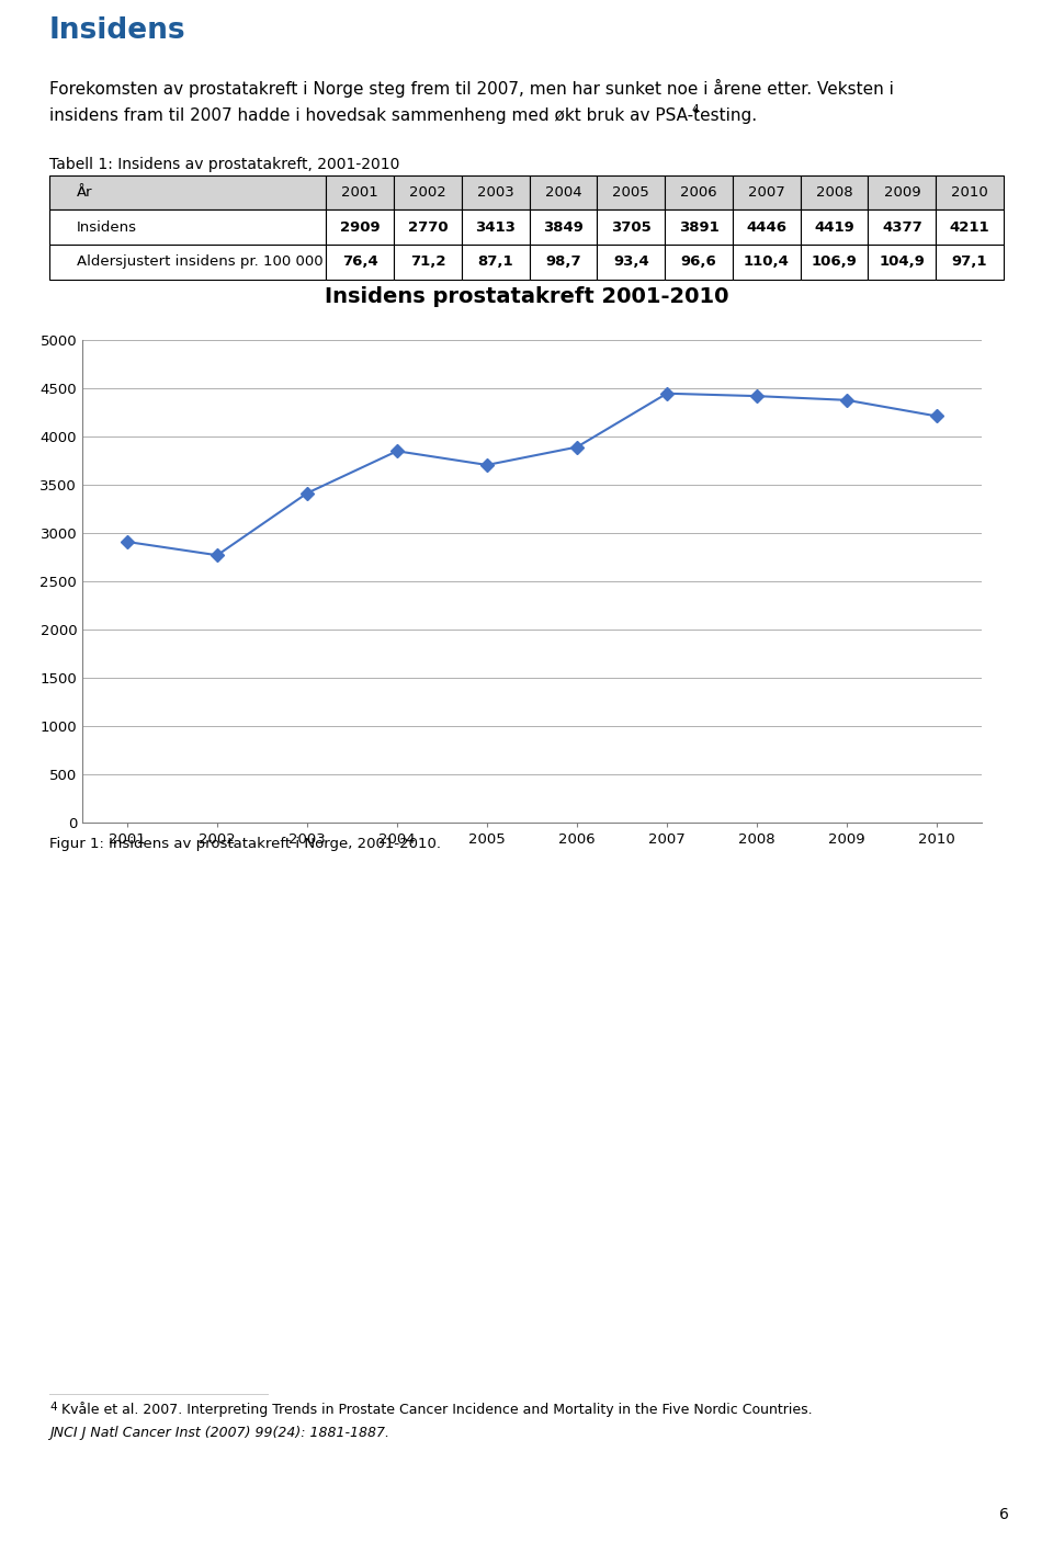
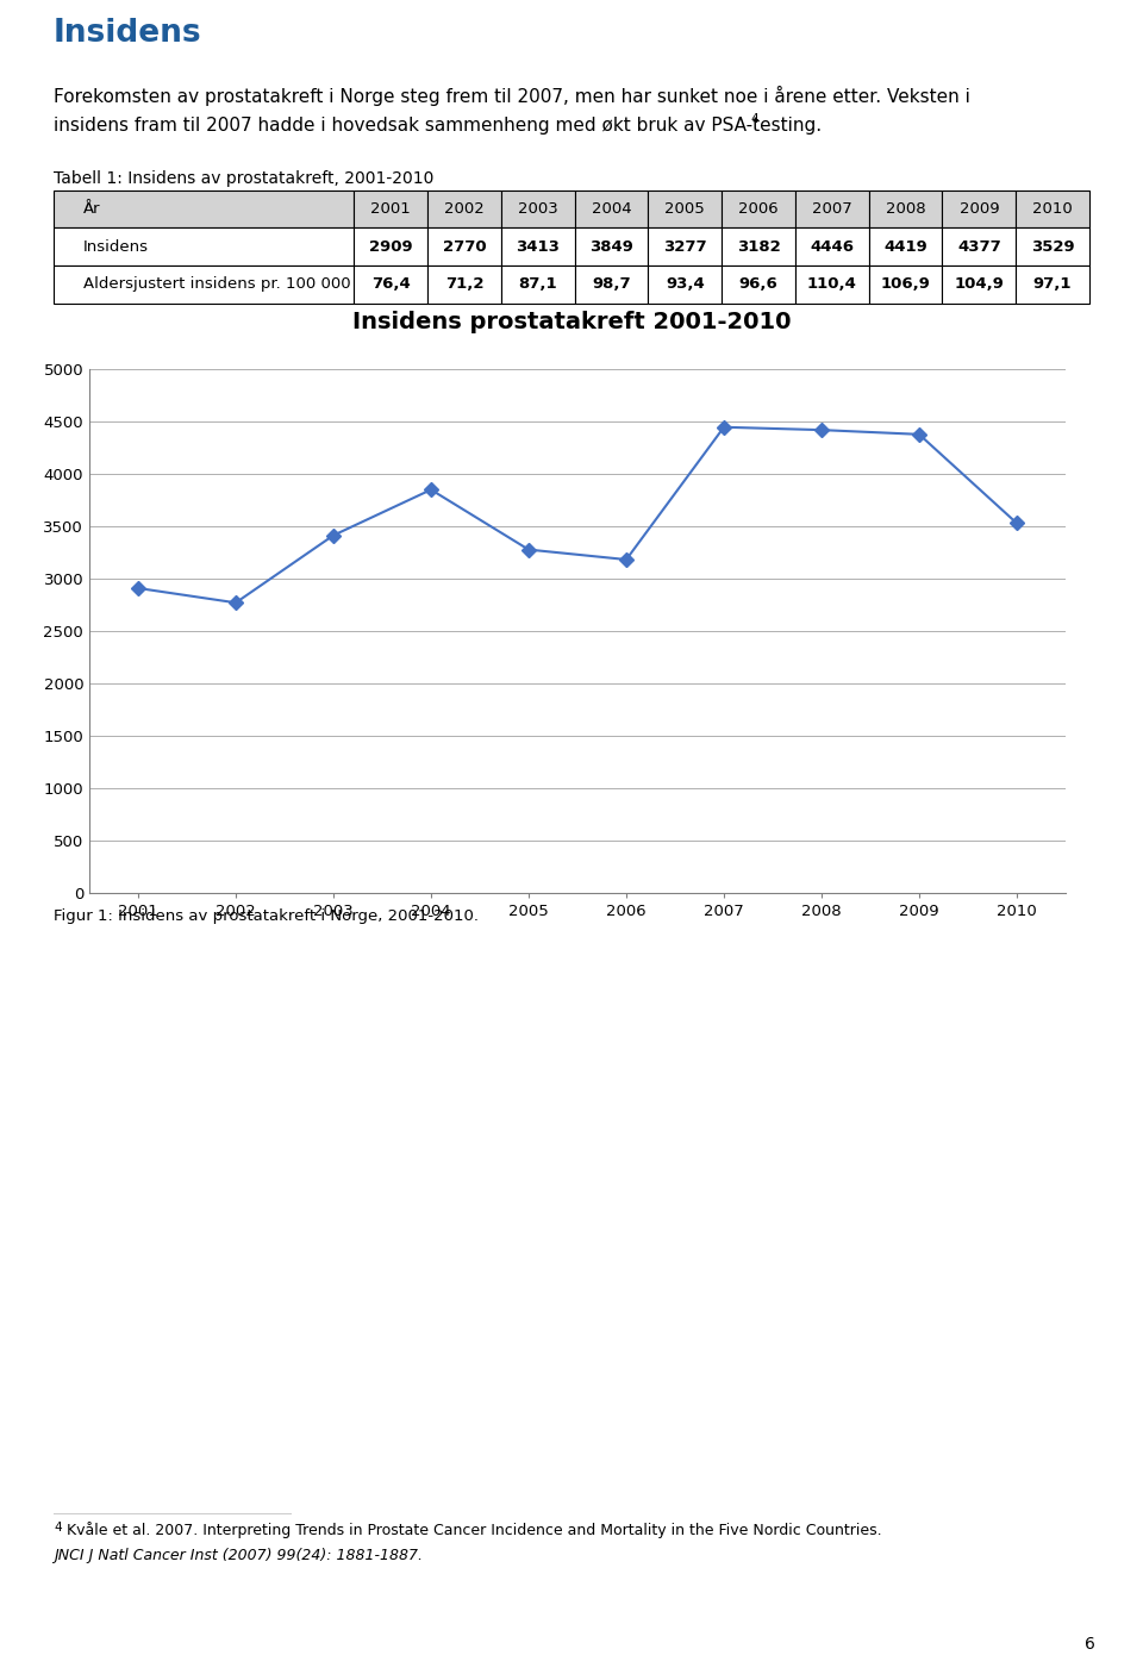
2005: 3705 -> 3277
2006: 3891 -> 3182
2010: 4211 -> 3529
